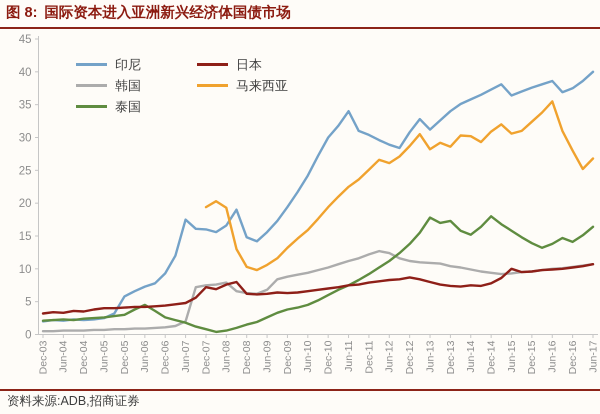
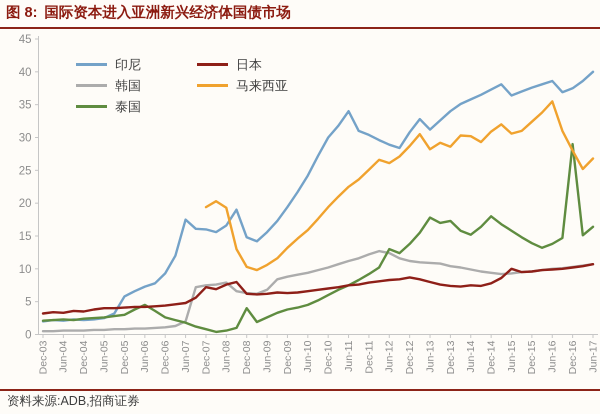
泰国/Dec-08: 2 -> 4
泰国/Jun-12: 11 -> 13
泰国/Dec-16: 14 -> 29
